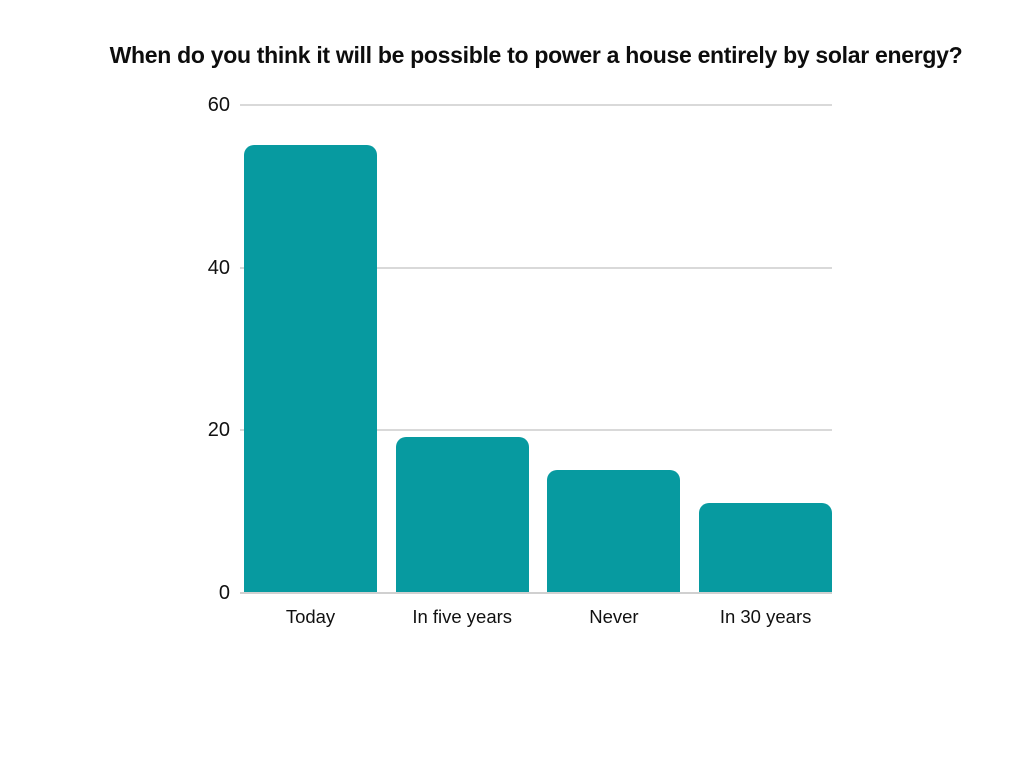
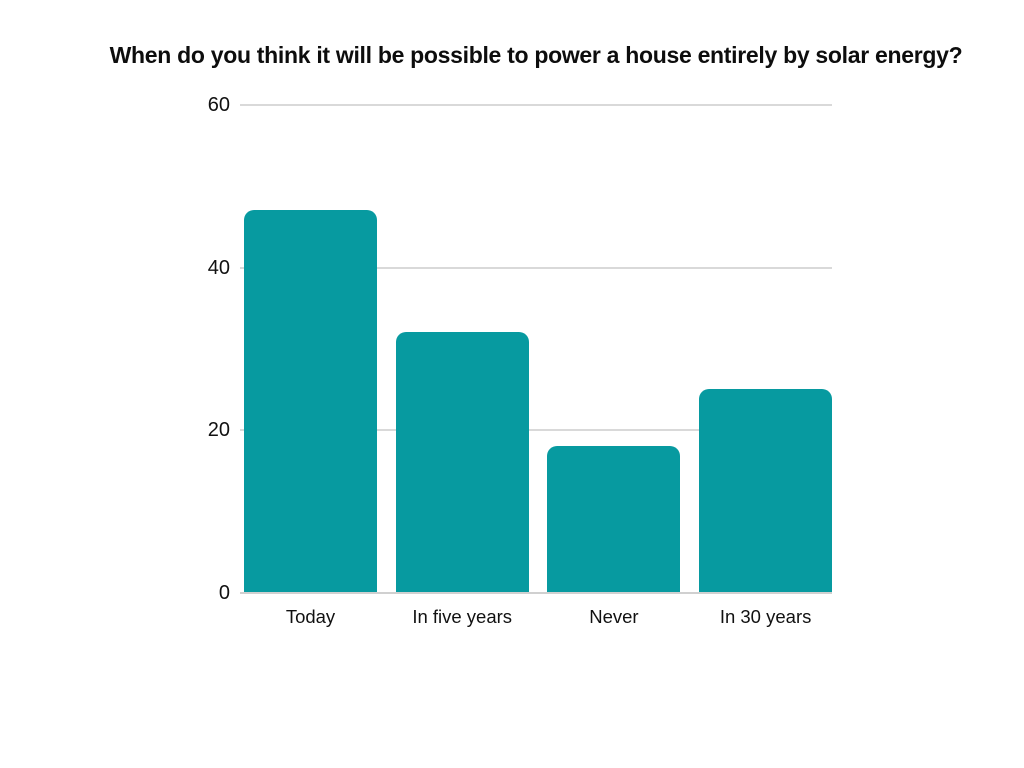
Today: 55 -> 47
In five years: 19 -> 32
Never: 15 -> 18
In 30 years: 11 -> 25
